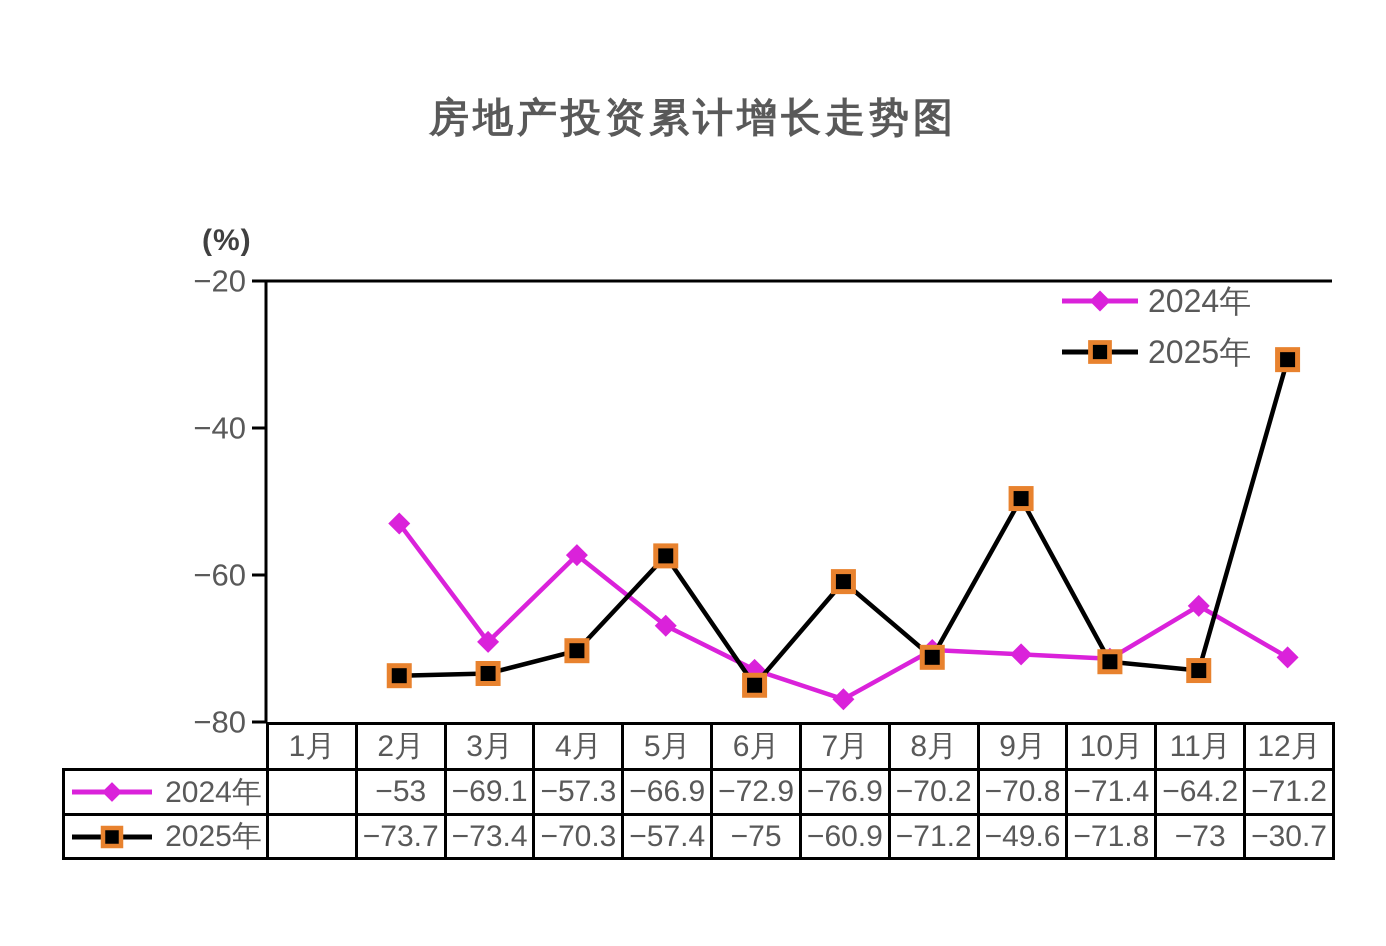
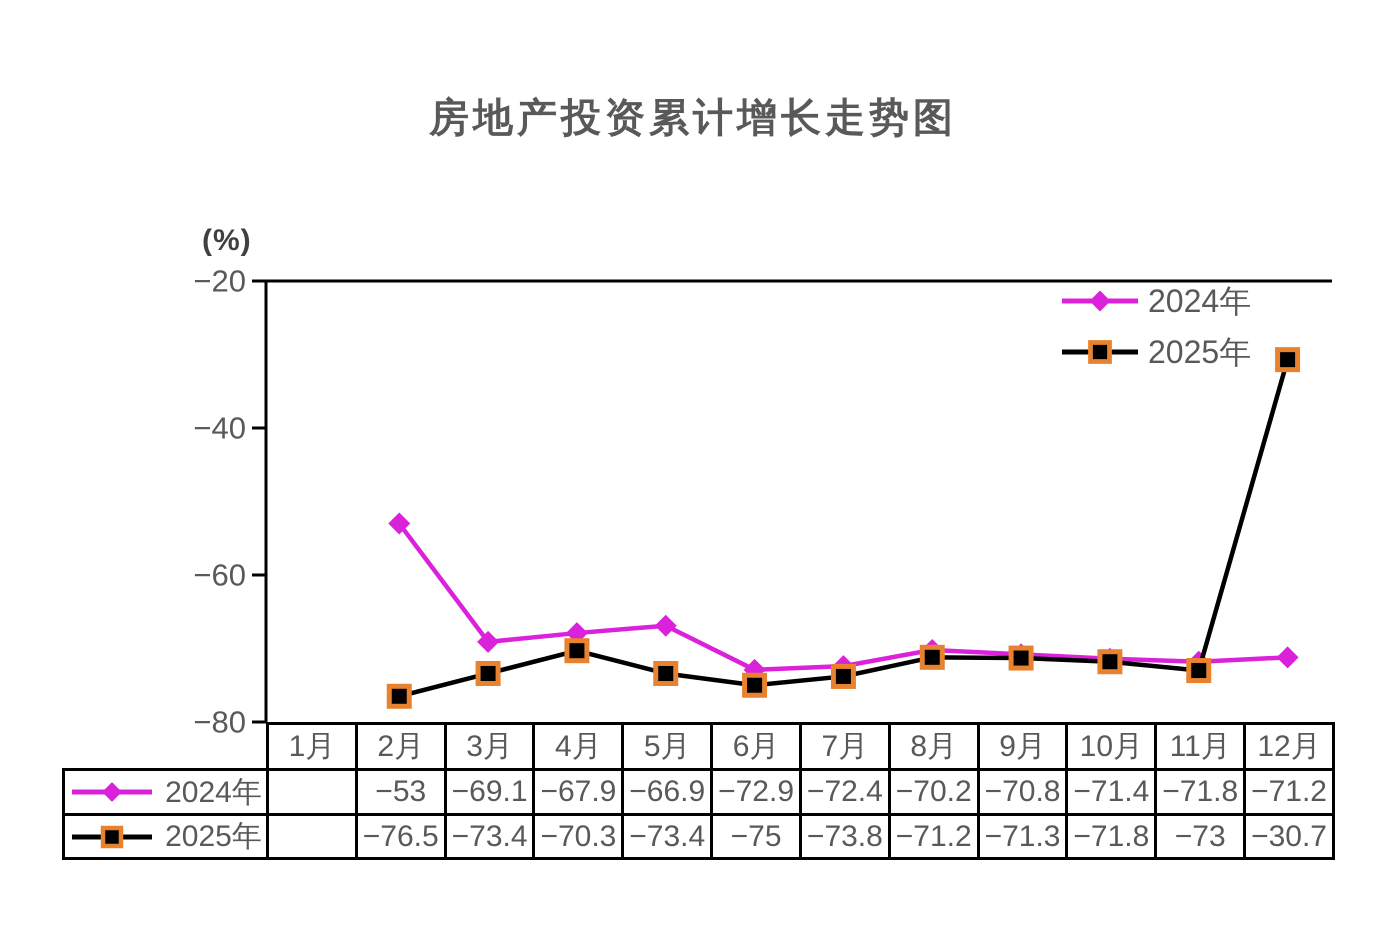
2025年/2月: −73.7 -> −76.5
2024年/4月: −57.3 -> −67.9
2025年/5月: −57.4 -> −73.4
2024年/7月: −76.9 -> −72.4
2025年/7月: −60.9 -> −73.8
2025年/9月: −49.6 -> −71.3
2024年/11月: −64.2 -> −71.8
